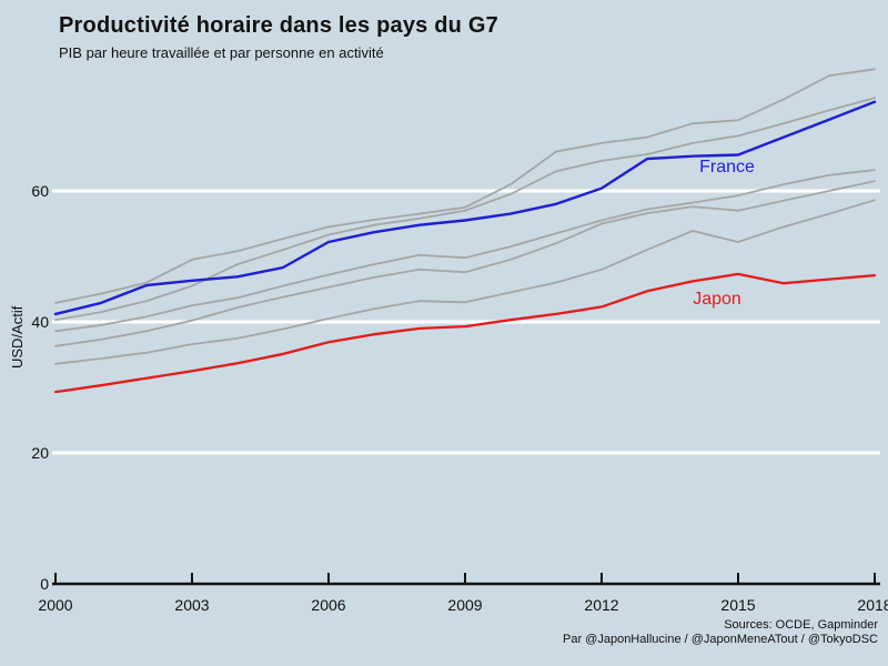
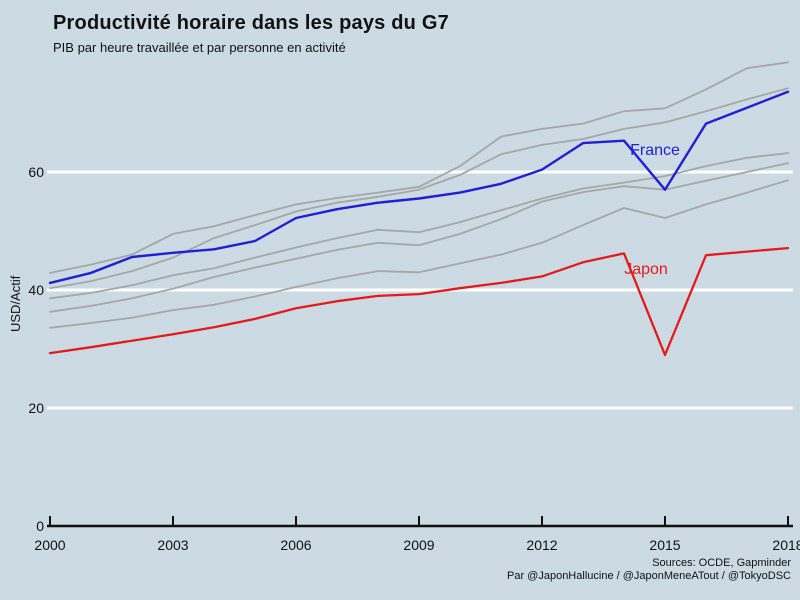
Japon/2015: 47 -> 29
France/2015: 66 -> 57
